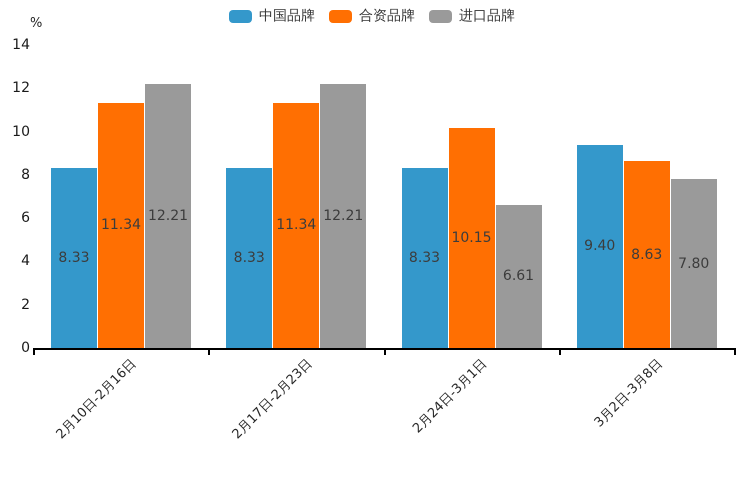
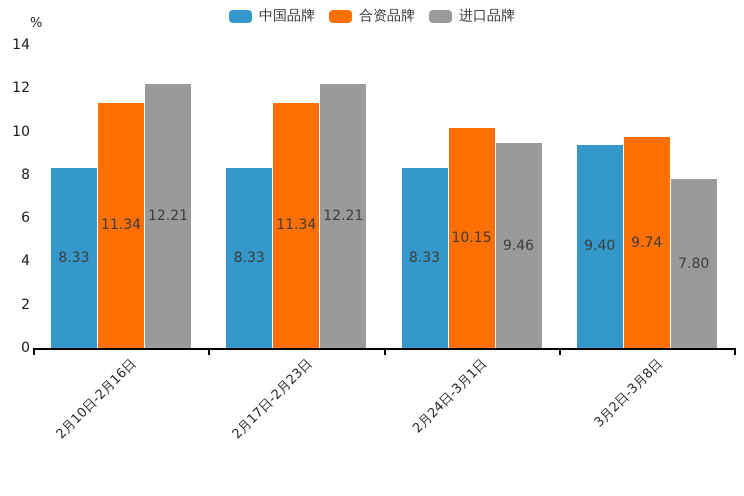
进口品牌/2月24日-3月1日: 6.61 -> 9.46
合资品牌/3月2日-3月8日: 8.63 -> 9.74
